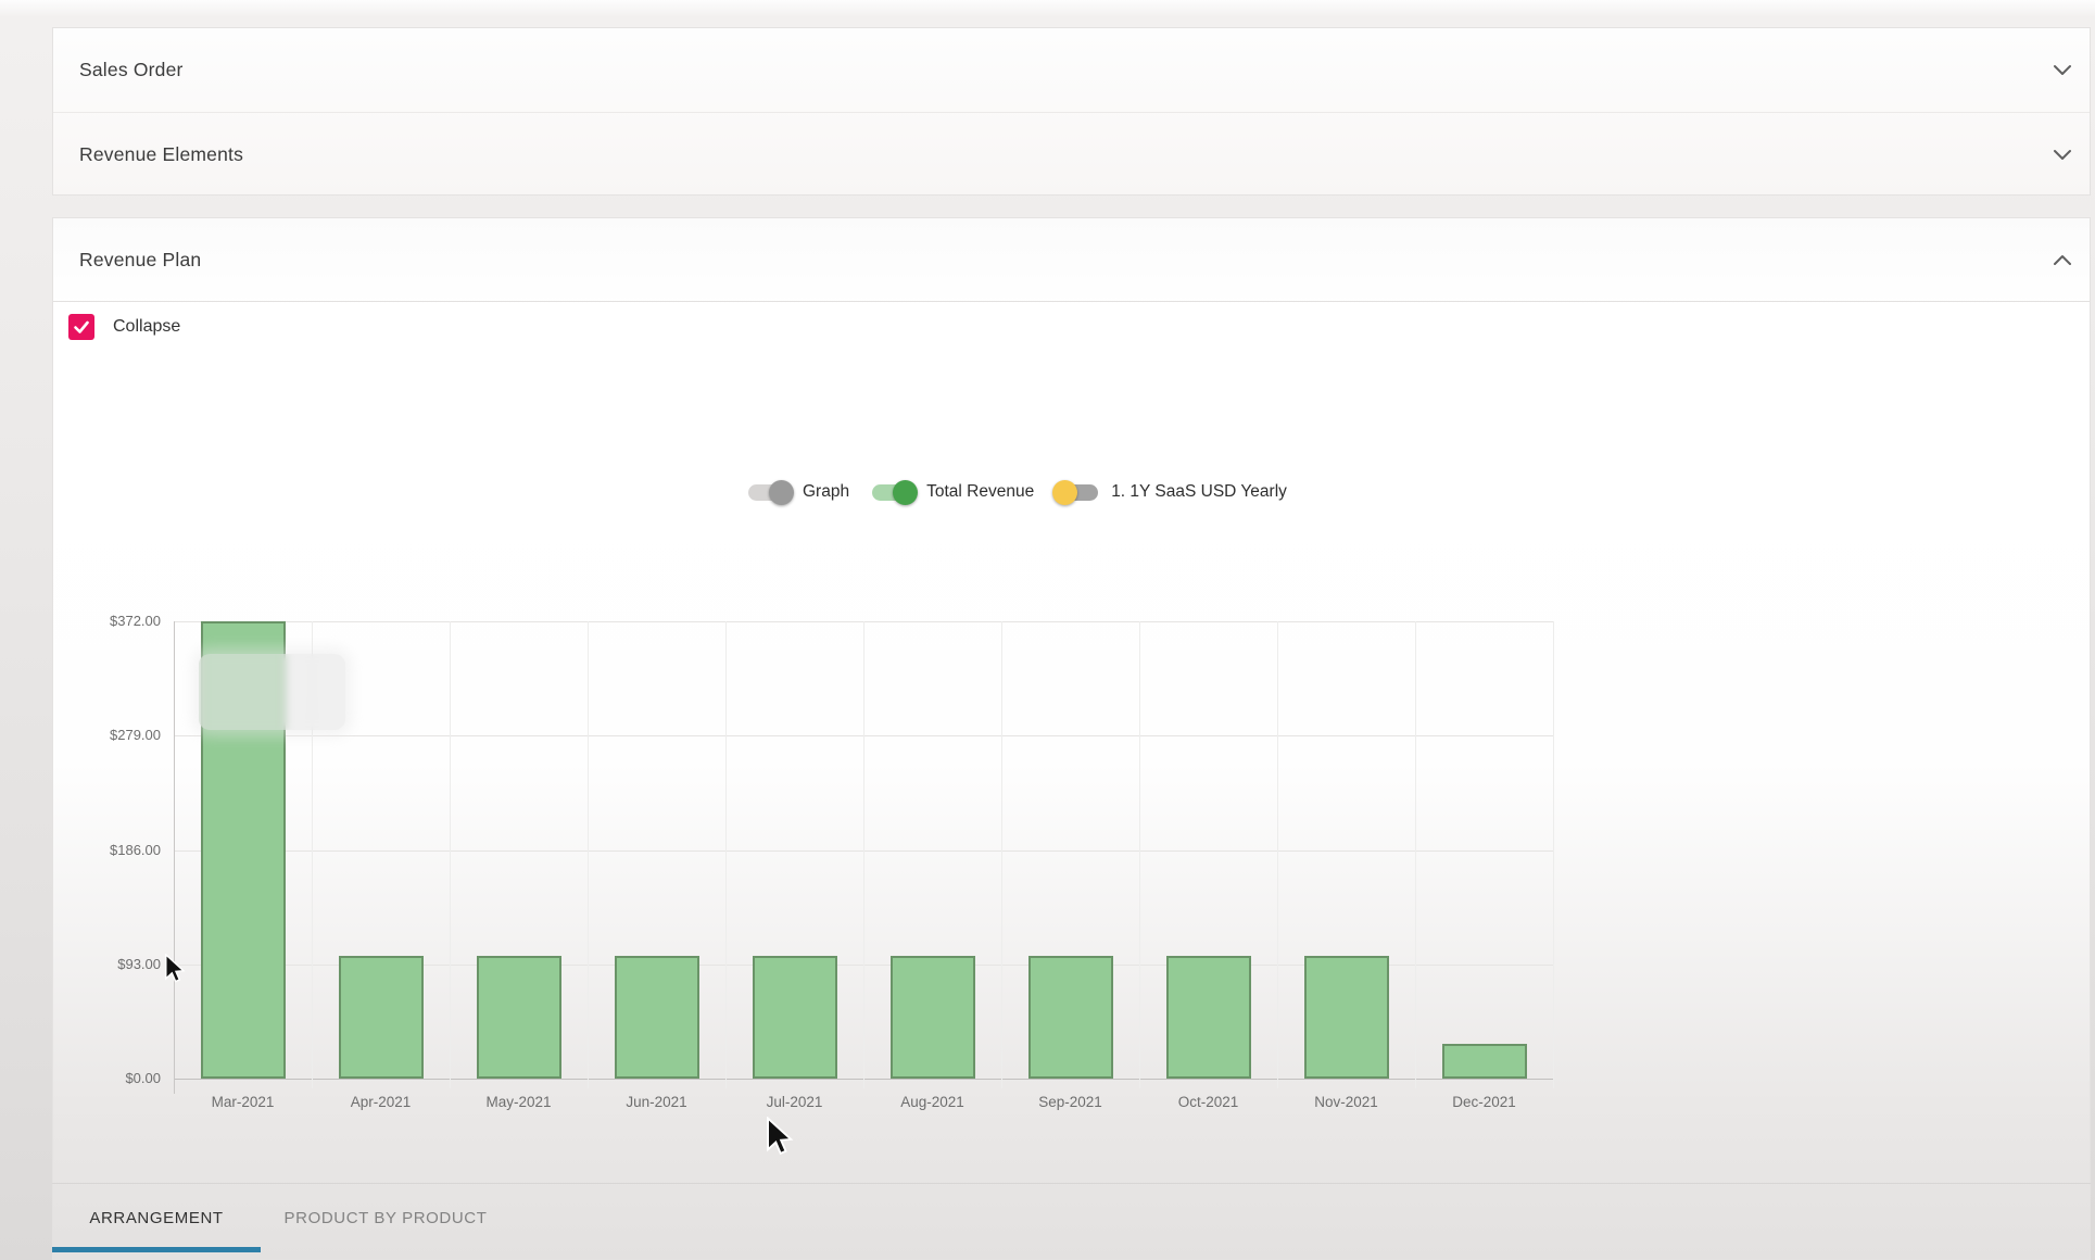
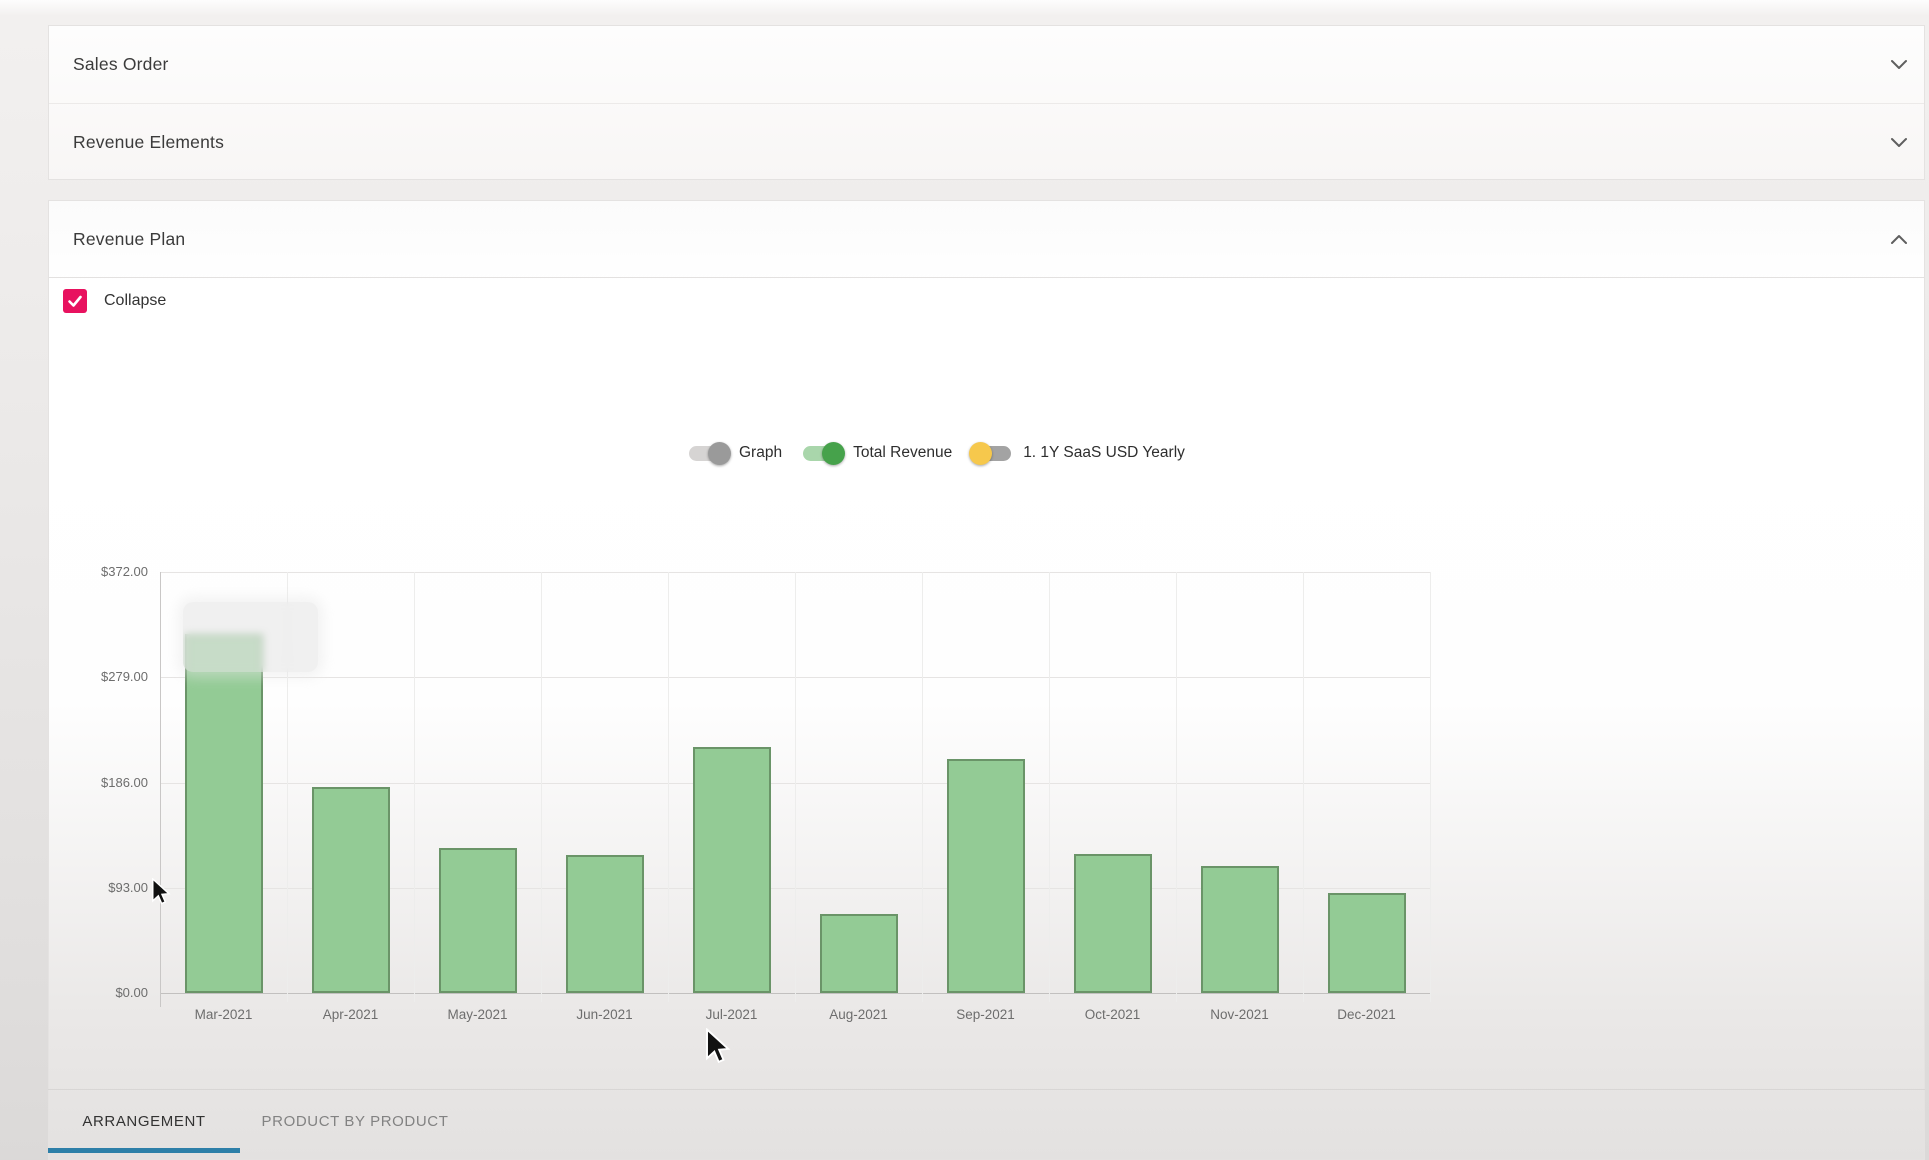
Mar-2021: $372 -> $317
Apr-2021: $100 -> $182
May-2021: $100 -> $128
Jun-2021: $100 -> $122
Jul-2021: $100 -> $217
Aug-2021: $100 -> $70
Sep-2021: $100 -> $207
Oct-2021: $100 -> $123
Nov-2021: $100 -> $112
Dec-2021: $28 -> $88
